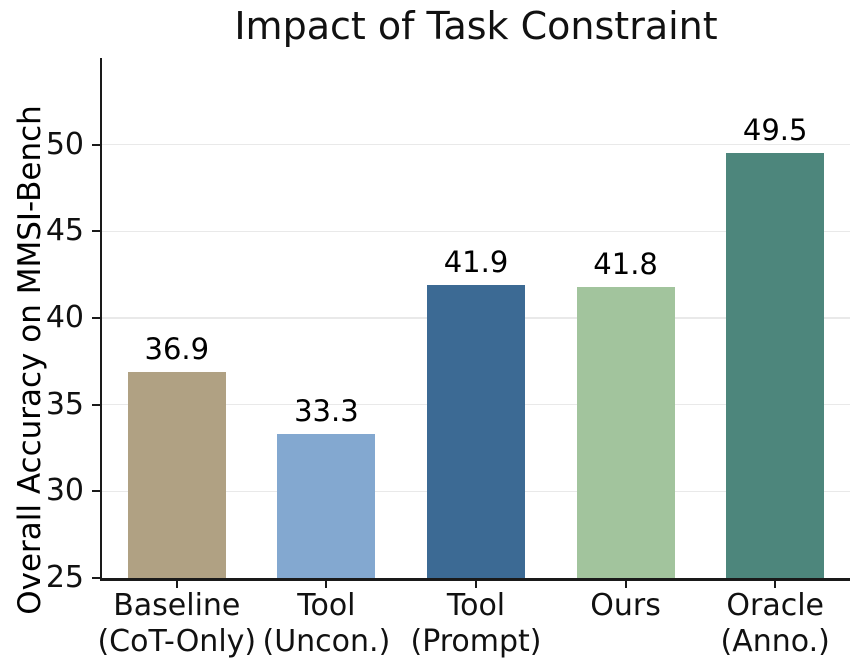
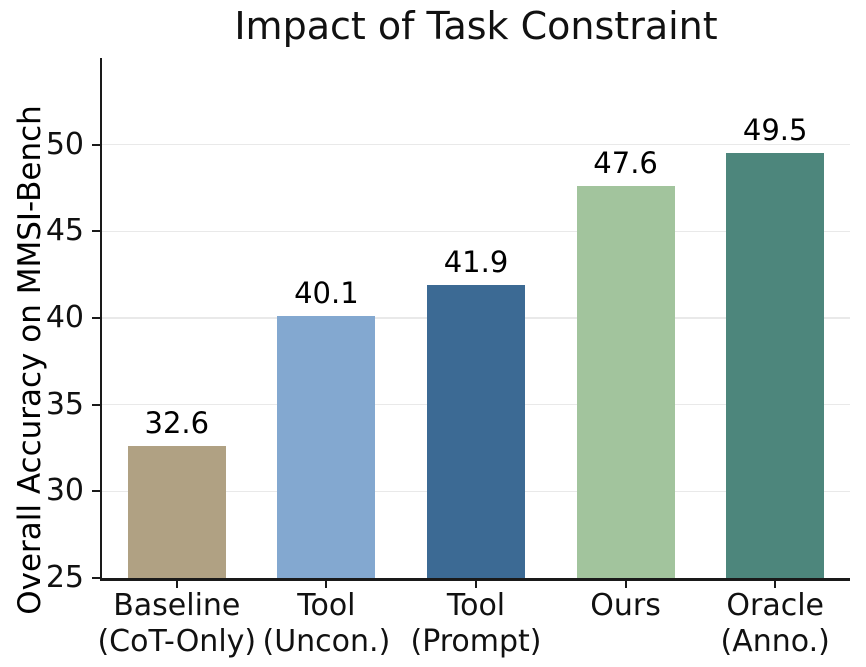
Baseline (CoT-Only): 36.9 -> 32.6
Tool (Uncon.): 33.3 -> 40.1
Ours: 41.8 -> 47.6
